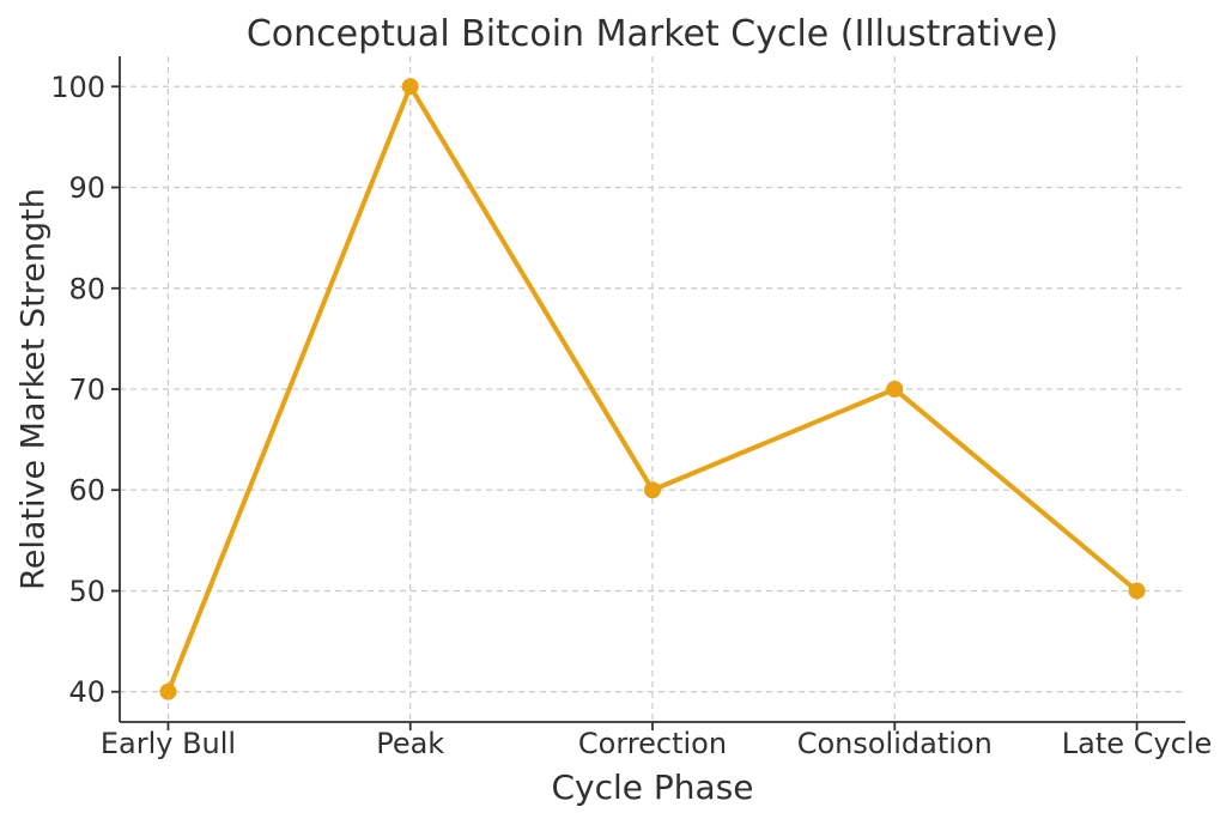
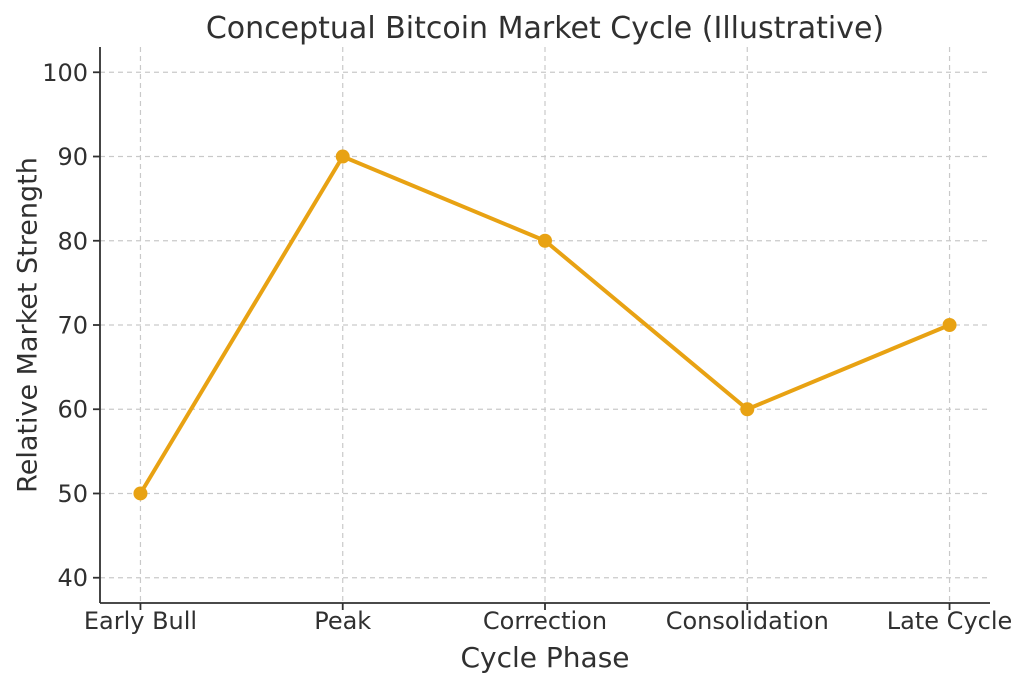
Early Bull: 40 -> 50
Peak: 100 -> 90
Correction: 60 -> 80
Consolidation: 70 -> 60
Late Cycle: 50 -> 70
